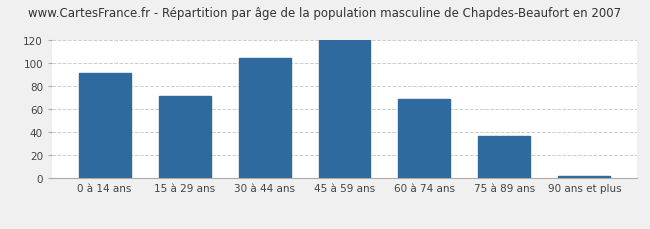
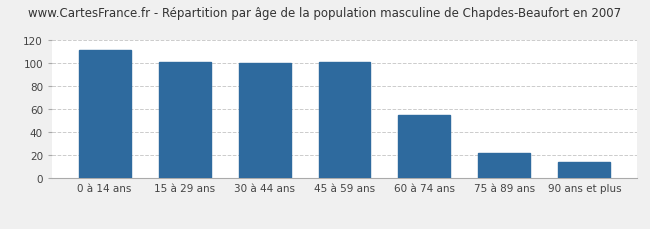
0 à 14 ans: 92 -> 112
15 à 29 ans: 72 -> 101
30 à 44 ans: 105 -> 100
45 à 59 ans: 120 -> 101
60 à 74 ans: 69 -> 55
75 à 89 ans: 37 -> 22
90 ans et plus: 2 -> 14
